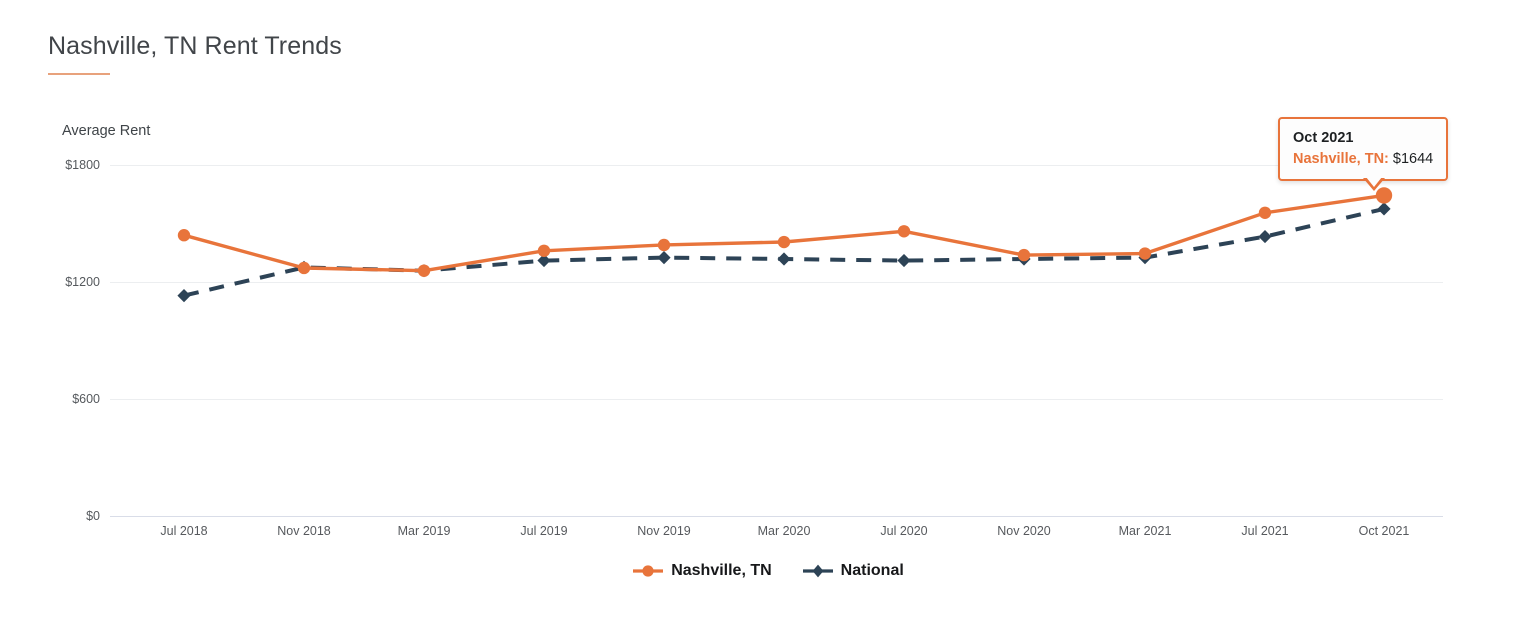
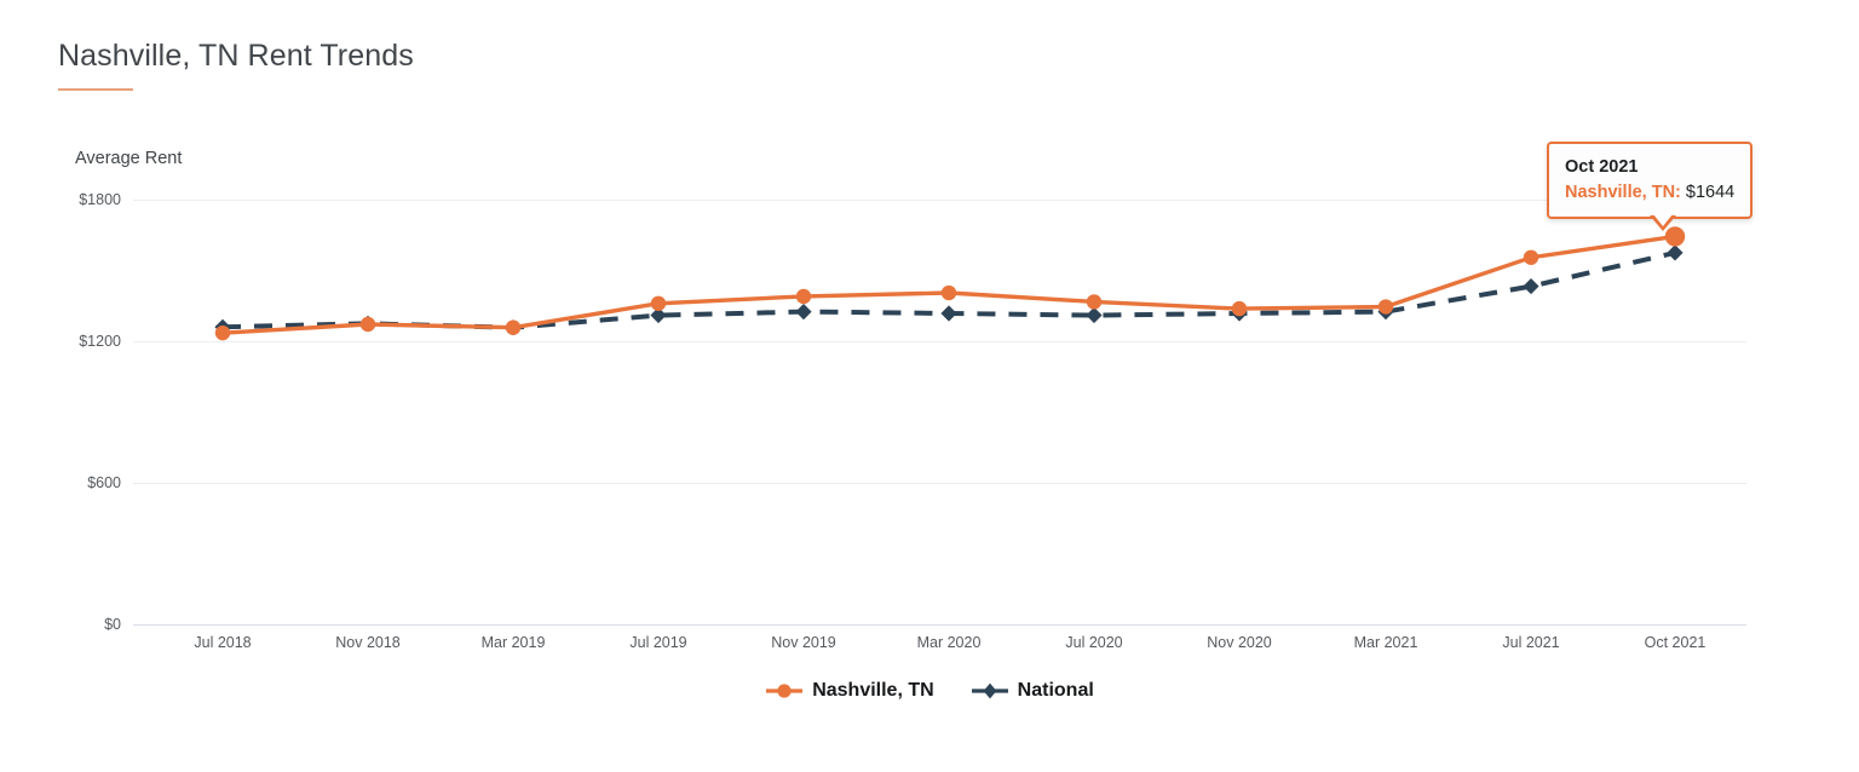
Nashville, TN/Jul 2018: $1440 -> $1240
National/Jul 2018: $1130 -> $1260
Nashville, TN/Jul 2020: $1460 -> $1370
